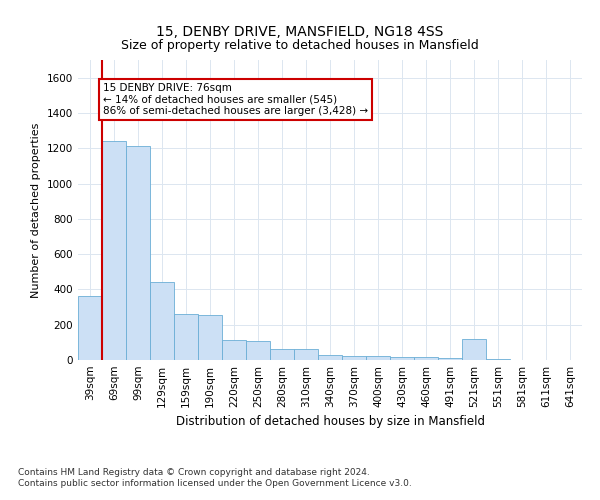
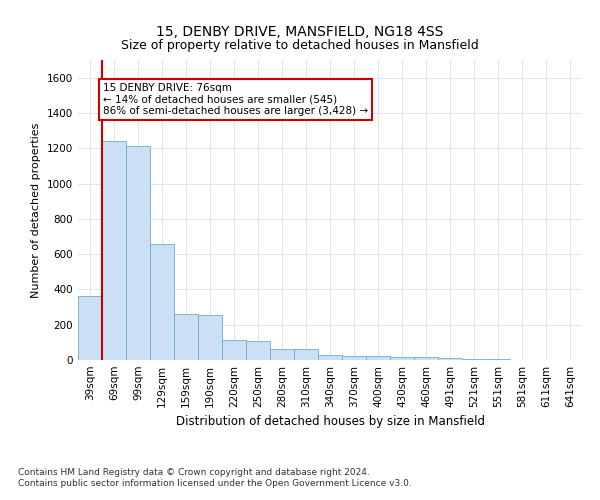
129sqm: 440 -> 660
521sqm: 120 -> 0
